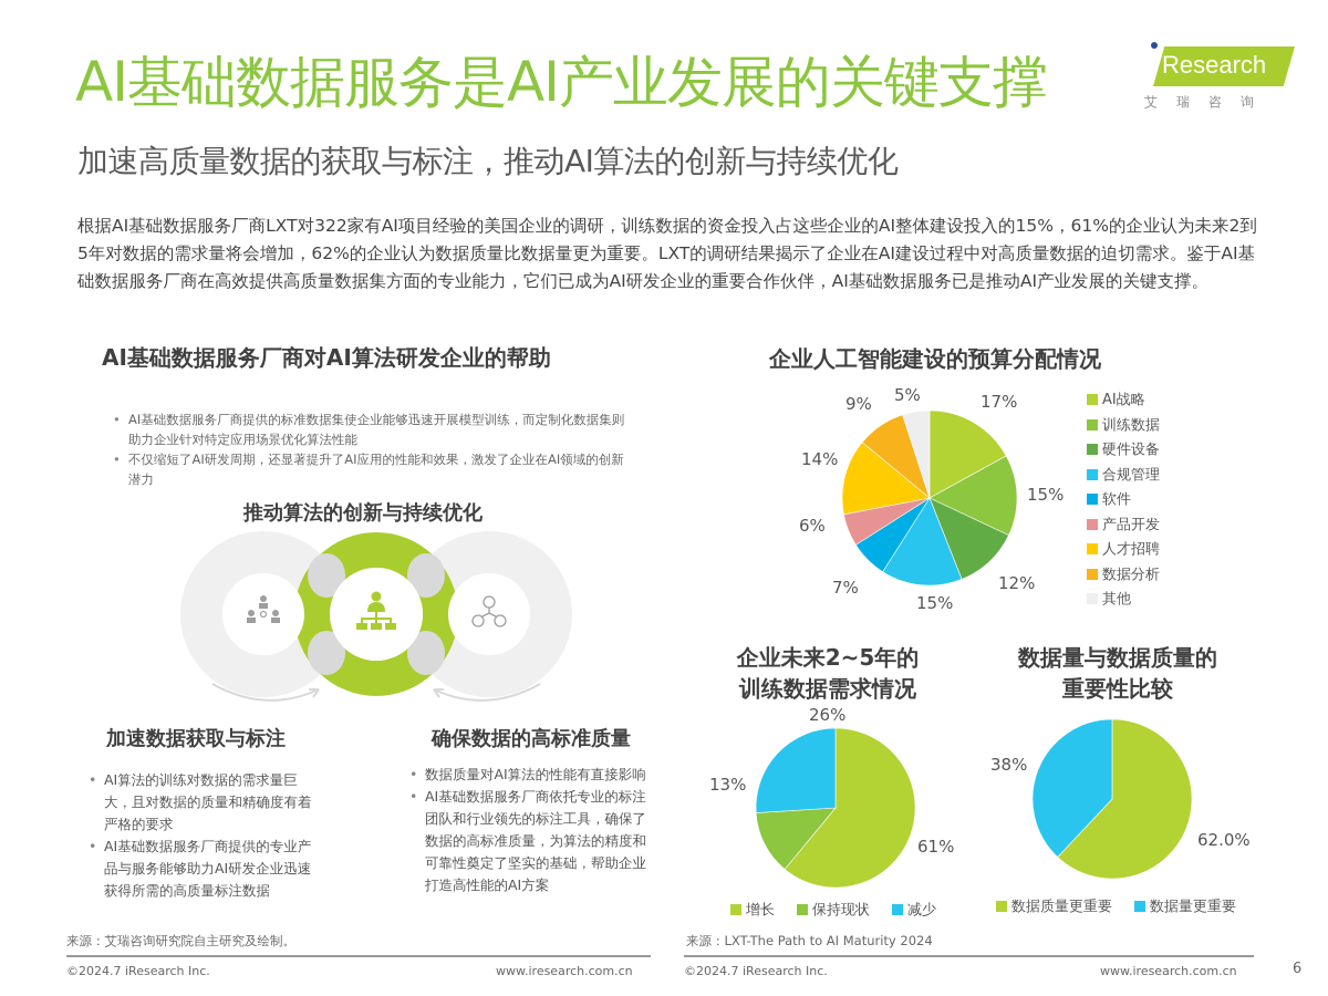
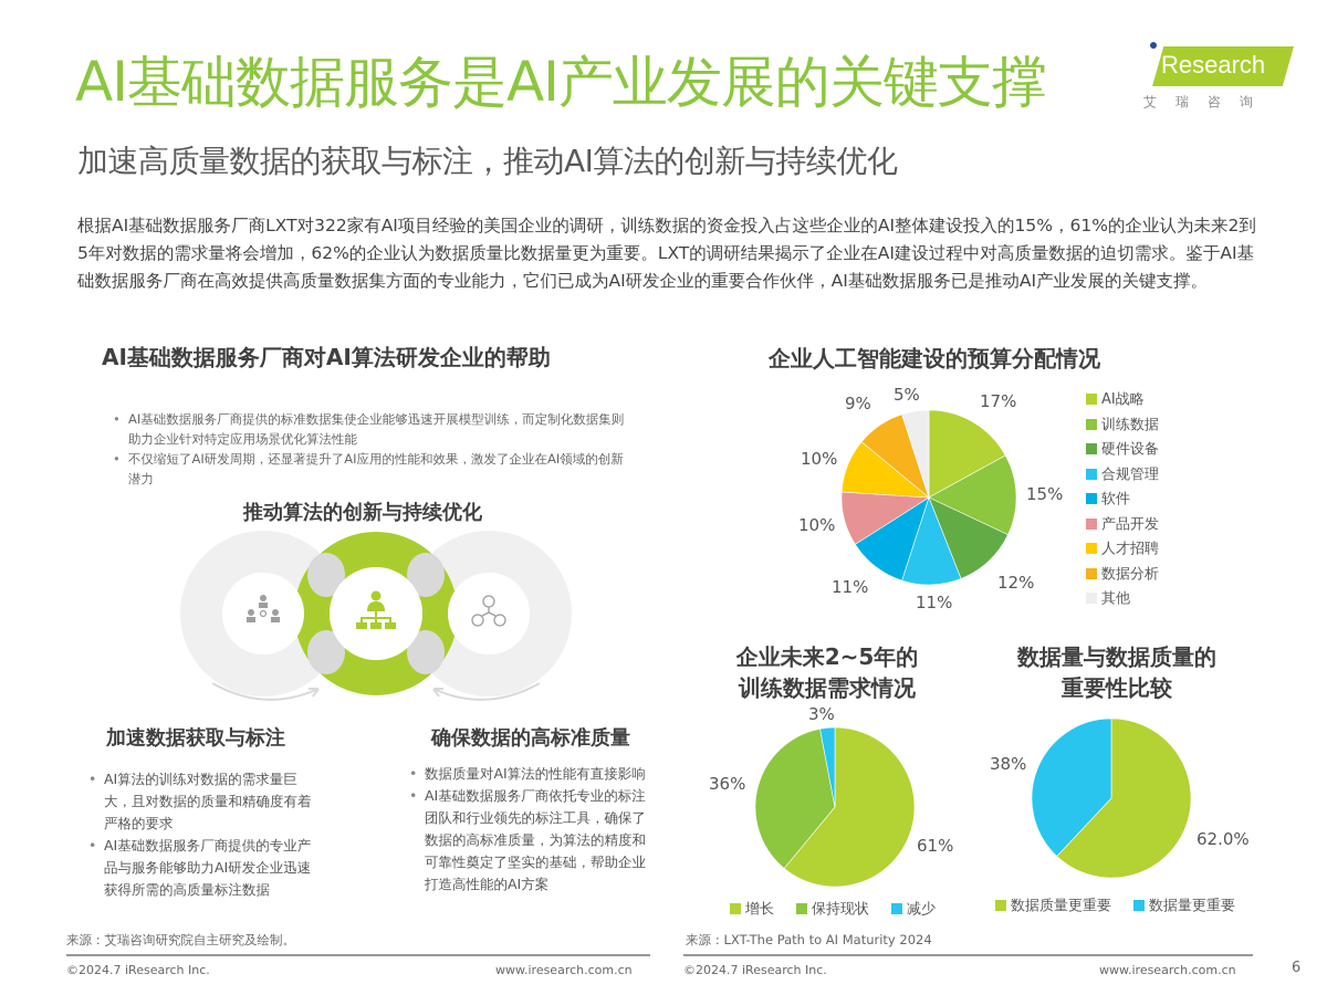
企业人工智能建设的预算分配情况/合规管理: 15% -> 11%
企业人工智能建设的预算分配情况/软件: 7% -> 11%
企业人工智能建设的预算分配情况/产品开发: 6% -> 10%
企业人工智能建设的预算分配情况/人才招聘: 14% -> 10%
企业未来2~5年的训练数据需求情况/保持现状: 13% -> 36%
企业未来2~5年的训练数据需求情况/减少: 26% -> 3%
